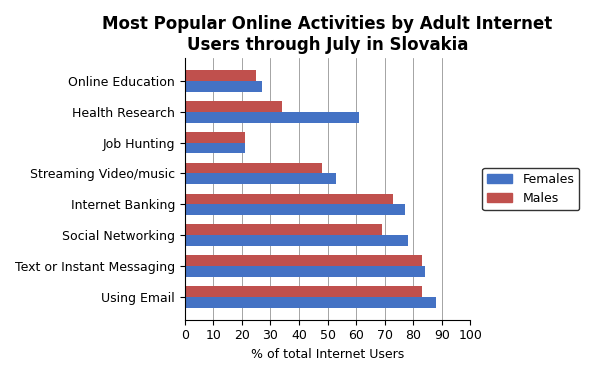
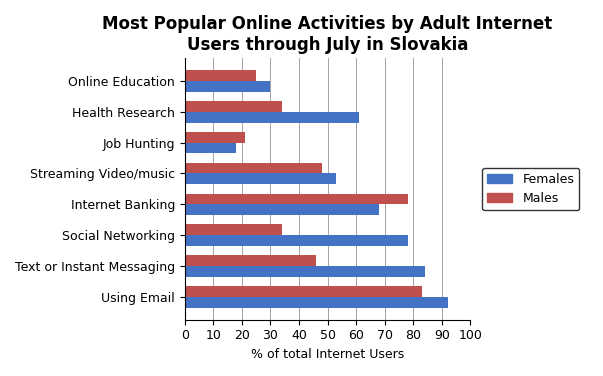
Females/Online Education: 27 -> 30
Females/Job Hunting: 21 -> 18
Males/Internet Banking: 73 -> 78
Females/Internet Banking: 77 -> 68
Males/Social Networking: 69 -> 34
Males/Text or Instant Messaging: 83 -> 46
Females/Using Email: 88 -> 92
